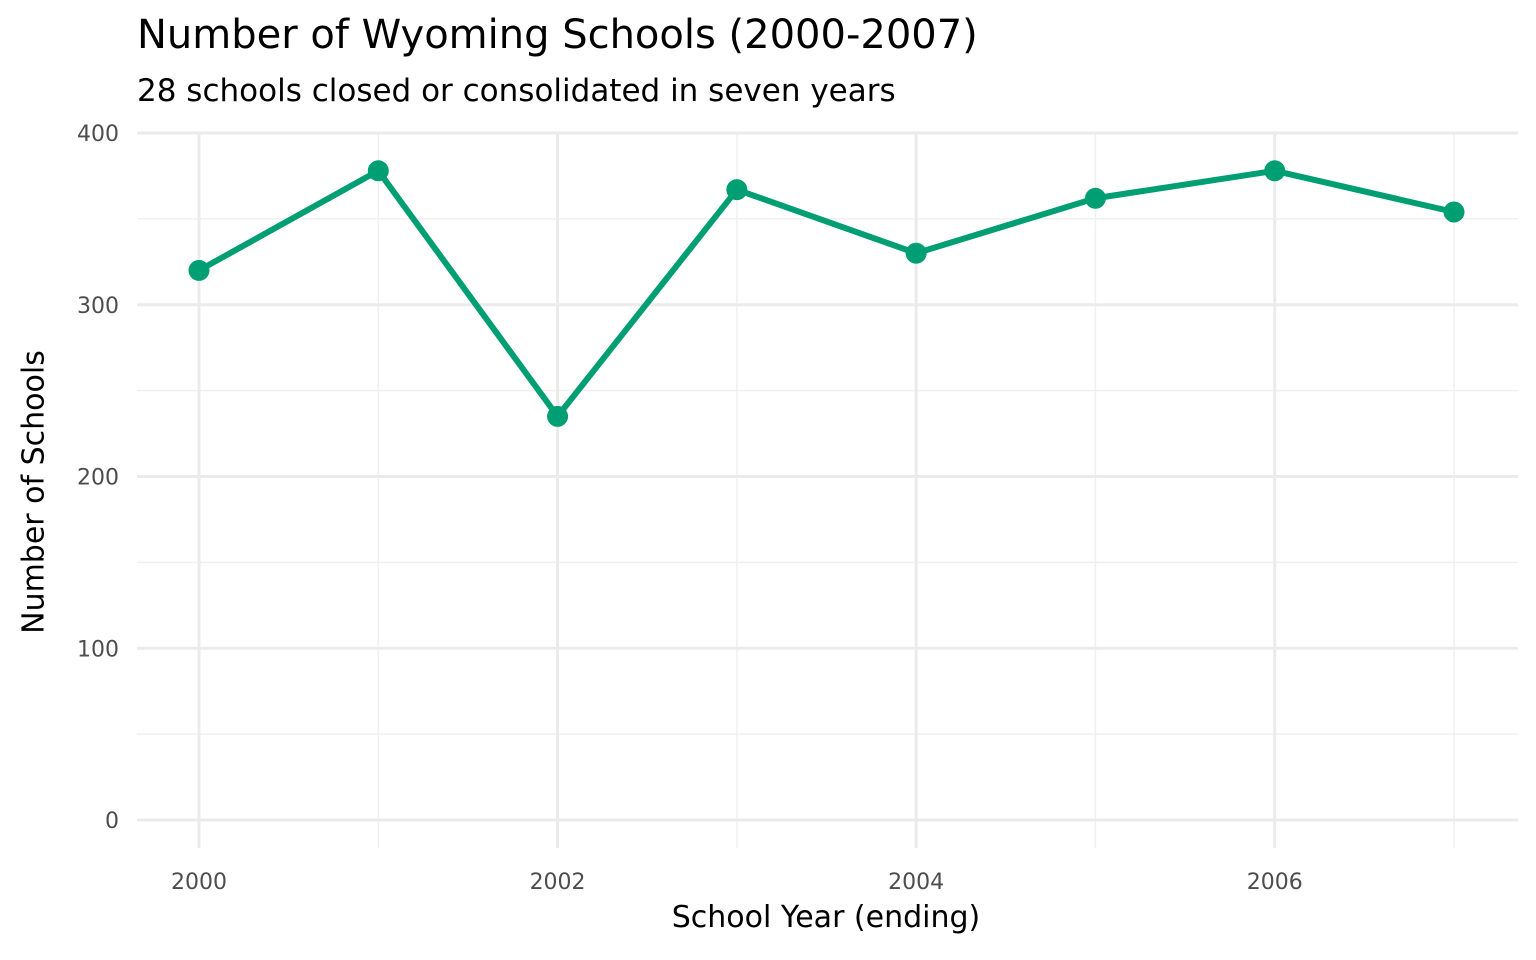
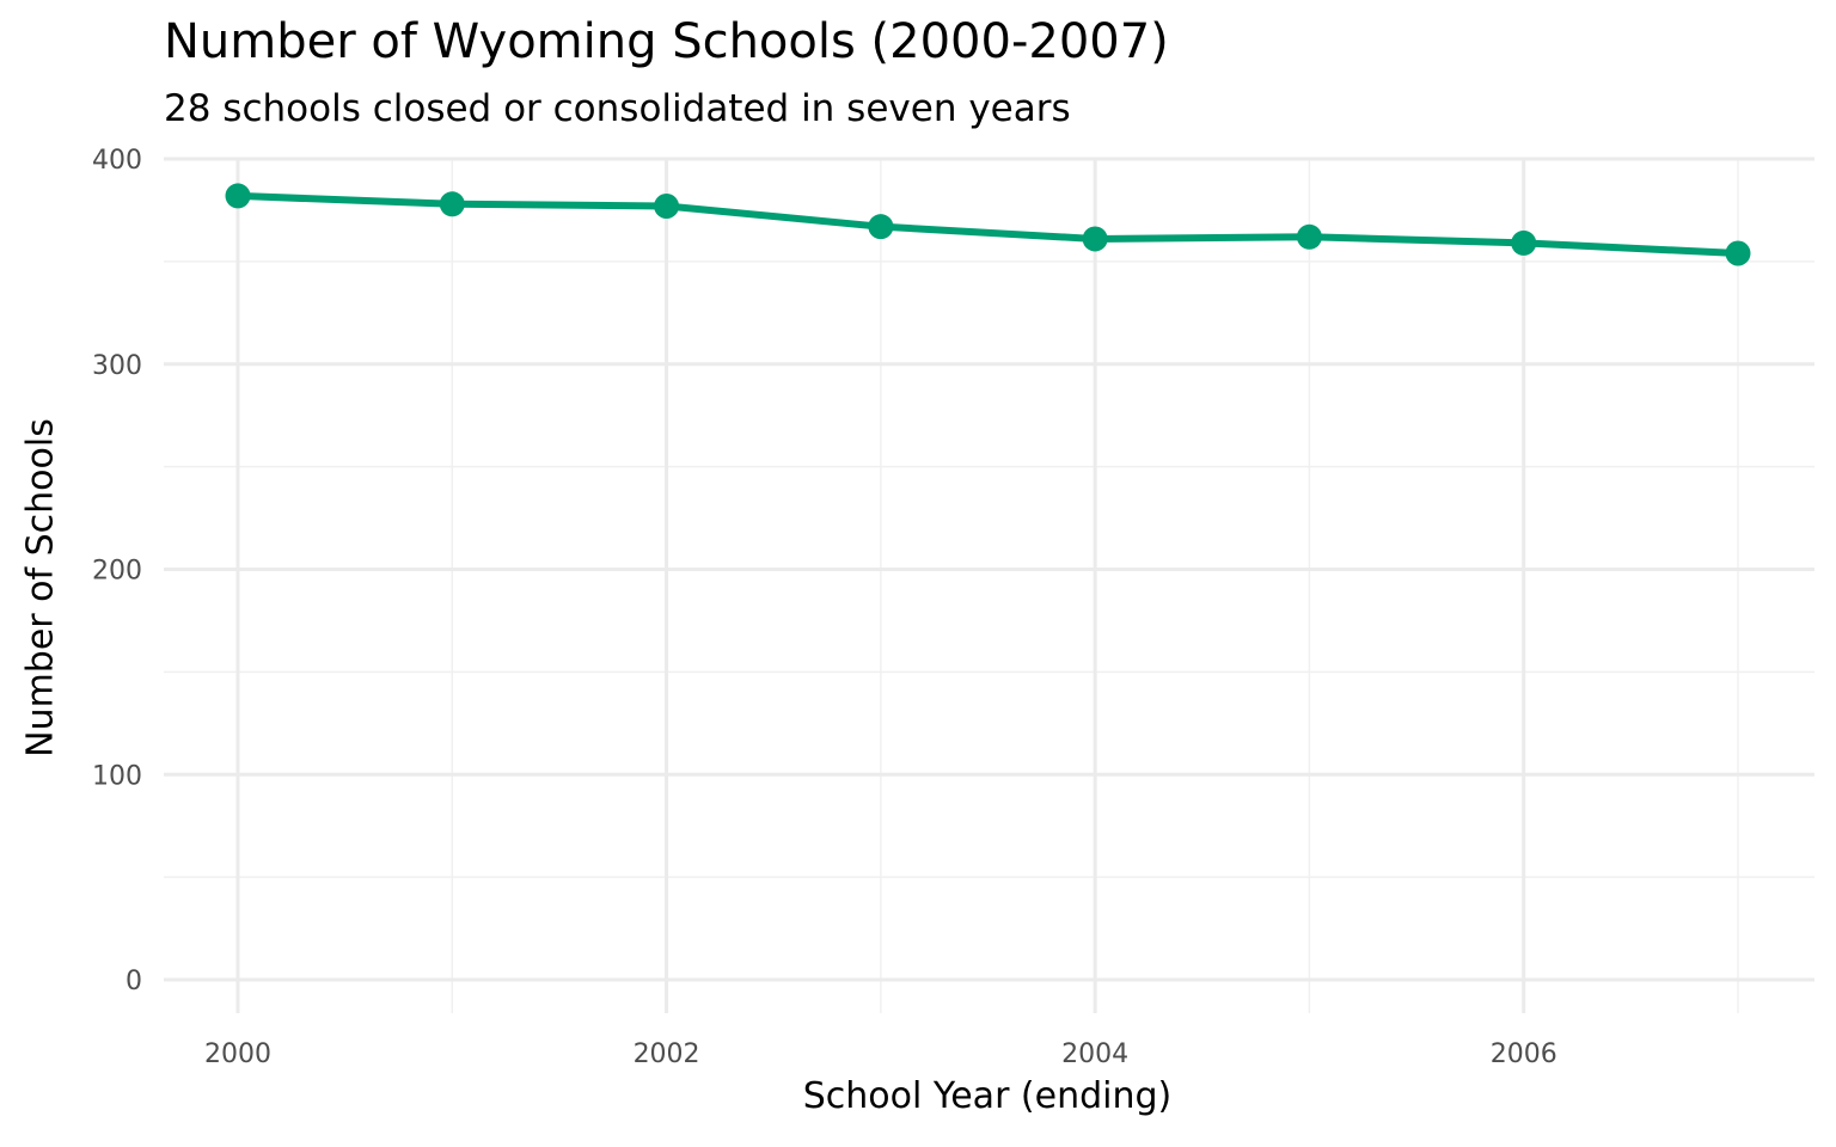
2000: 320 -> 382
2002: 235 -> 377
2004: 330 -> 361
2006: 378 -> 359
